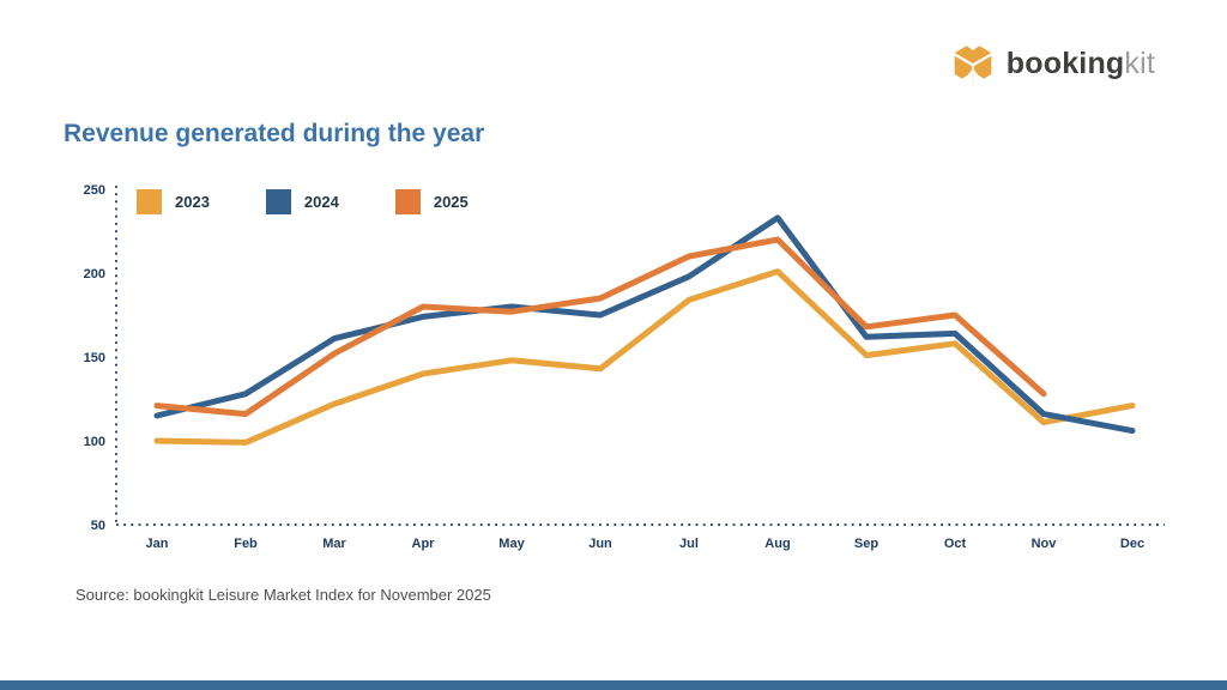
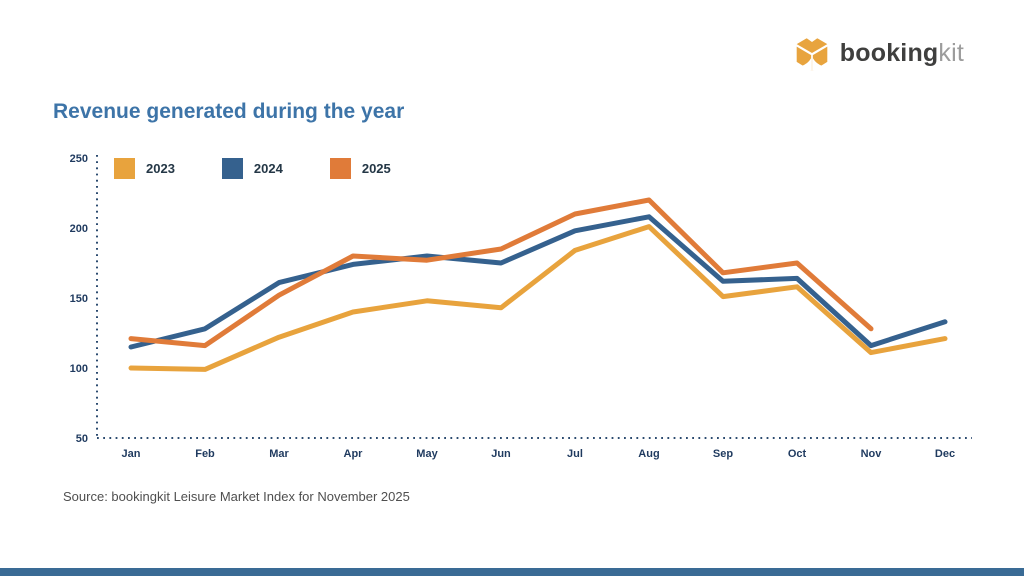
2024/Aug: 233 -> 208
2024/Dec: 106 -> 133
